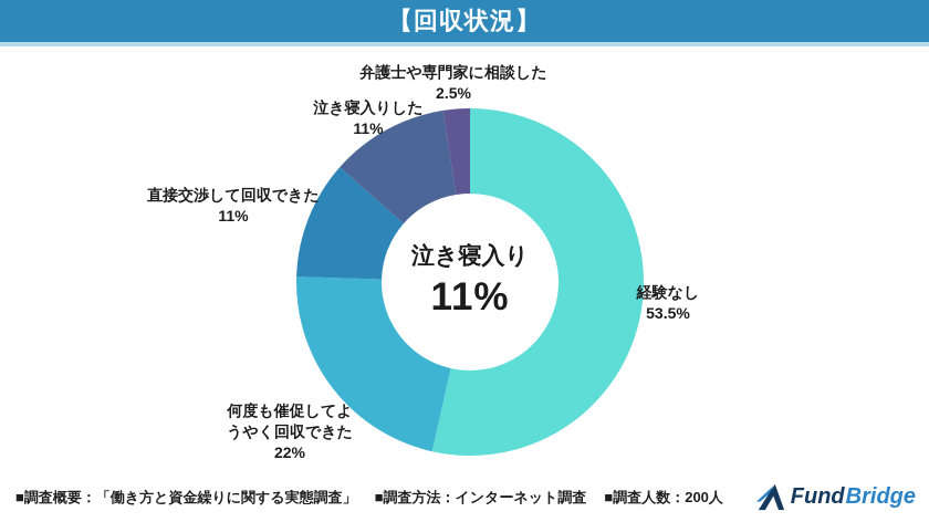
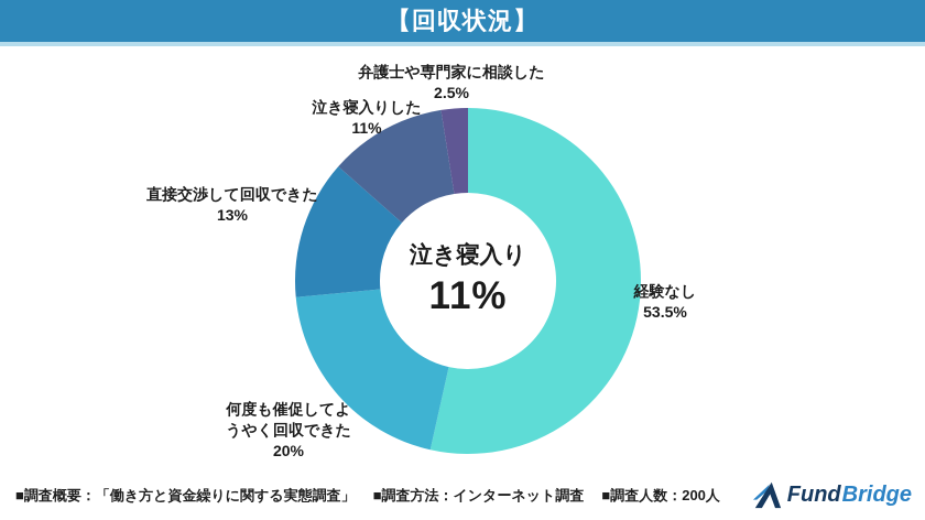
何度も催促してようやく回収できた: 22% -> 20%
直接交渉して回収できた: 11% -> 13%
